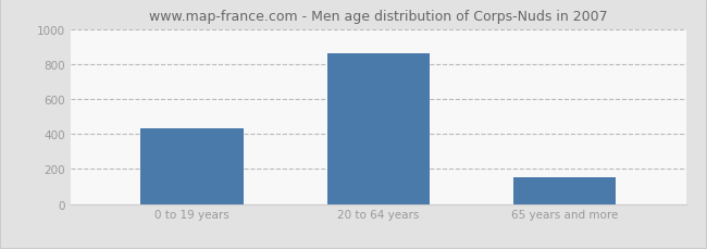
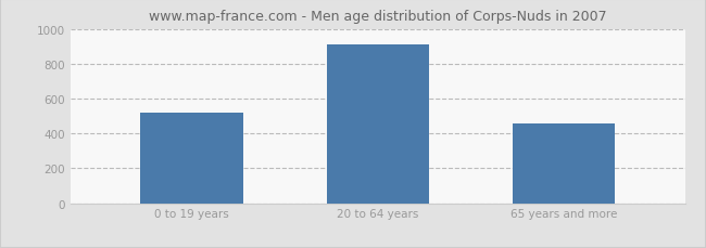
0 to 19 years: 430 -> 520
20 to 64 years: 860 -> 910
65 years and more: 160 -> 460
